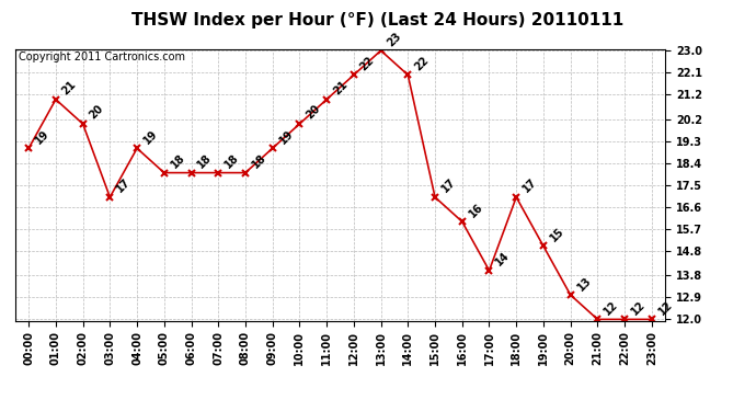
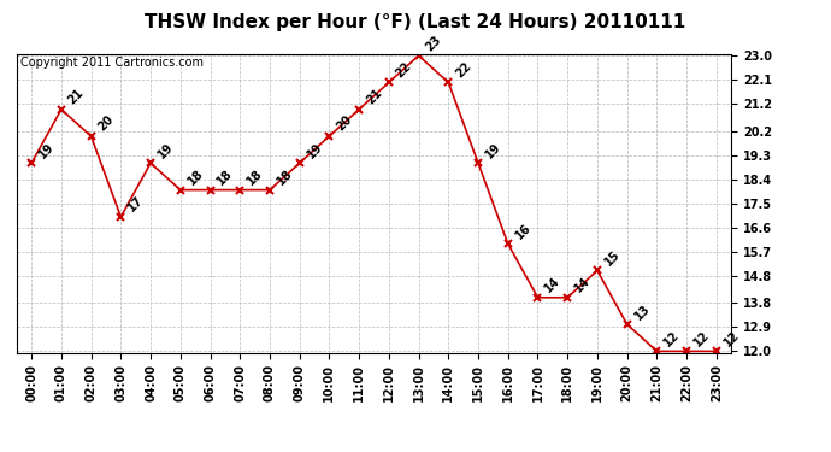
15:00: 17 -> 19
18:00: 17 -> 14
